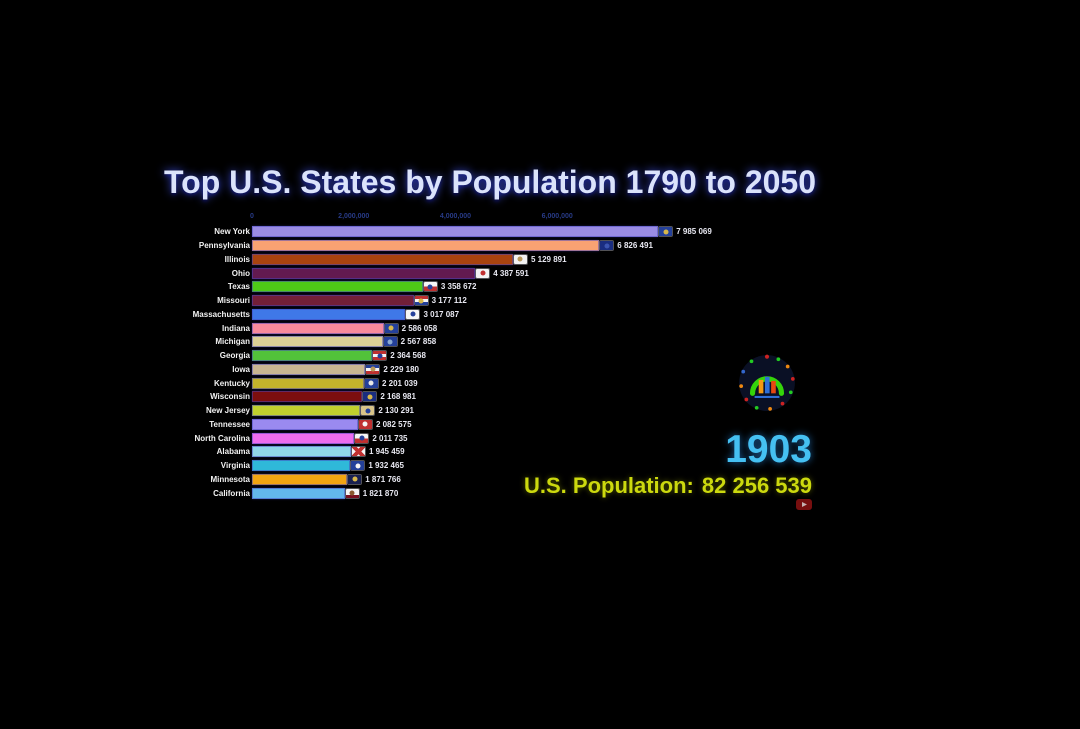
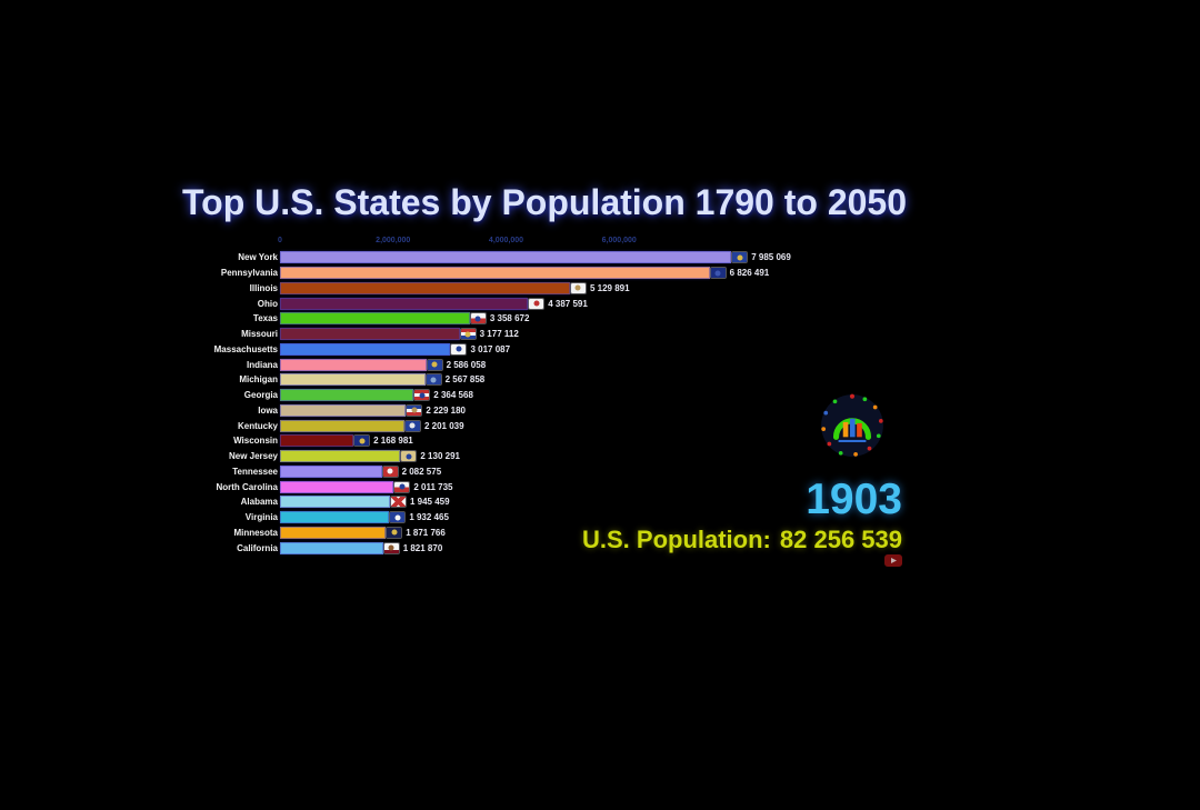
6 826 491: 6800000 -> 7600000
2 168 981: 2200000 -> 1300000
2 082 575: 2100000 -> 1800000
